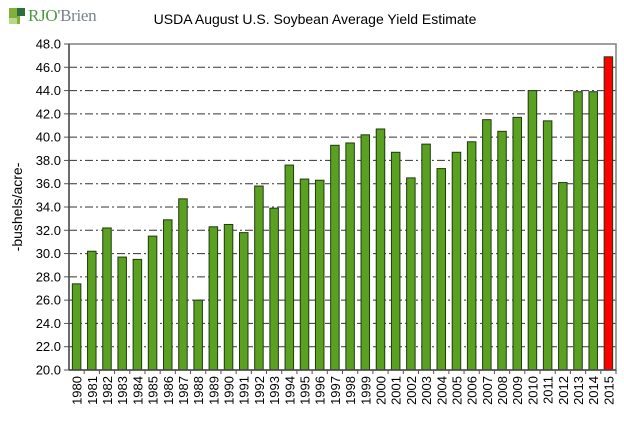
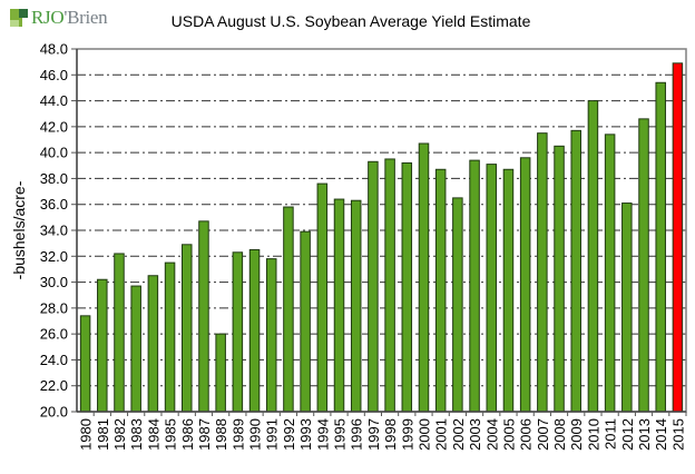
1984: 29.5 -> 30.5
1999: 40.2 -> 39.2
2004: 37.3 -> 39.1
2013: 43.9 -> 42.6
2014: 43.9 -> 45.4
